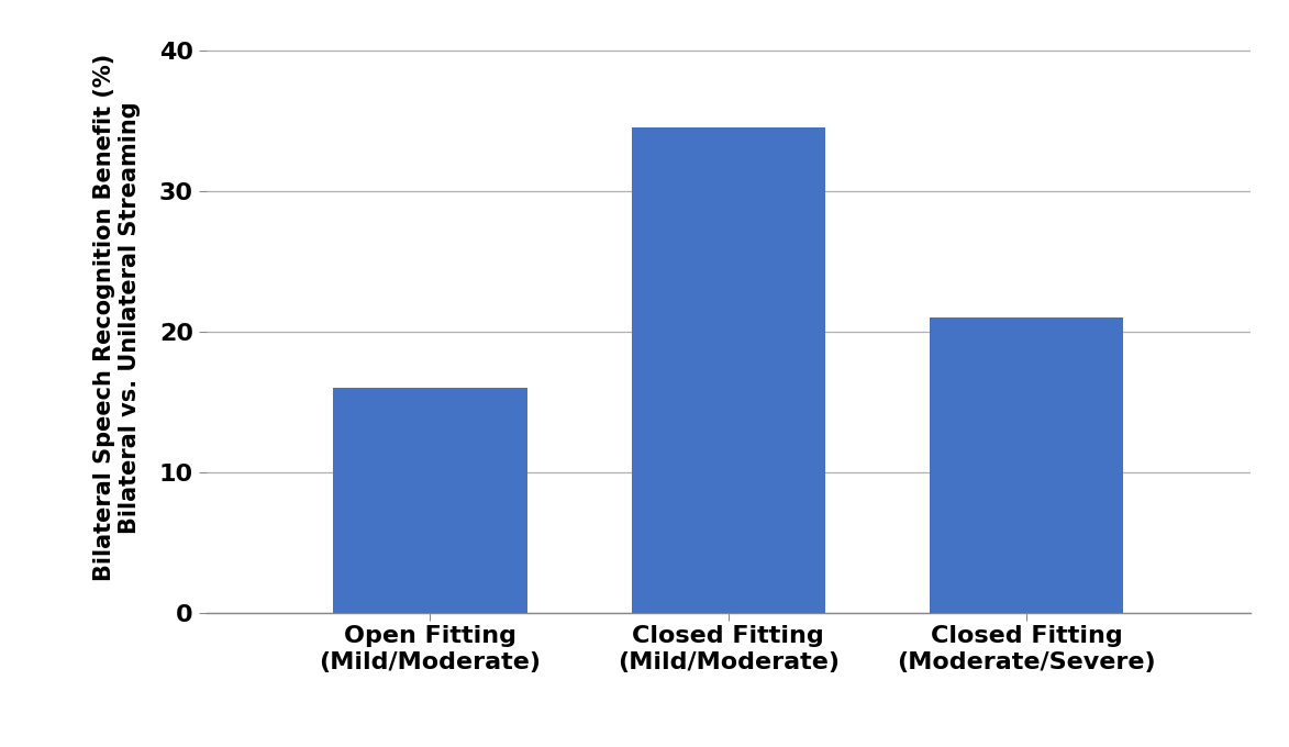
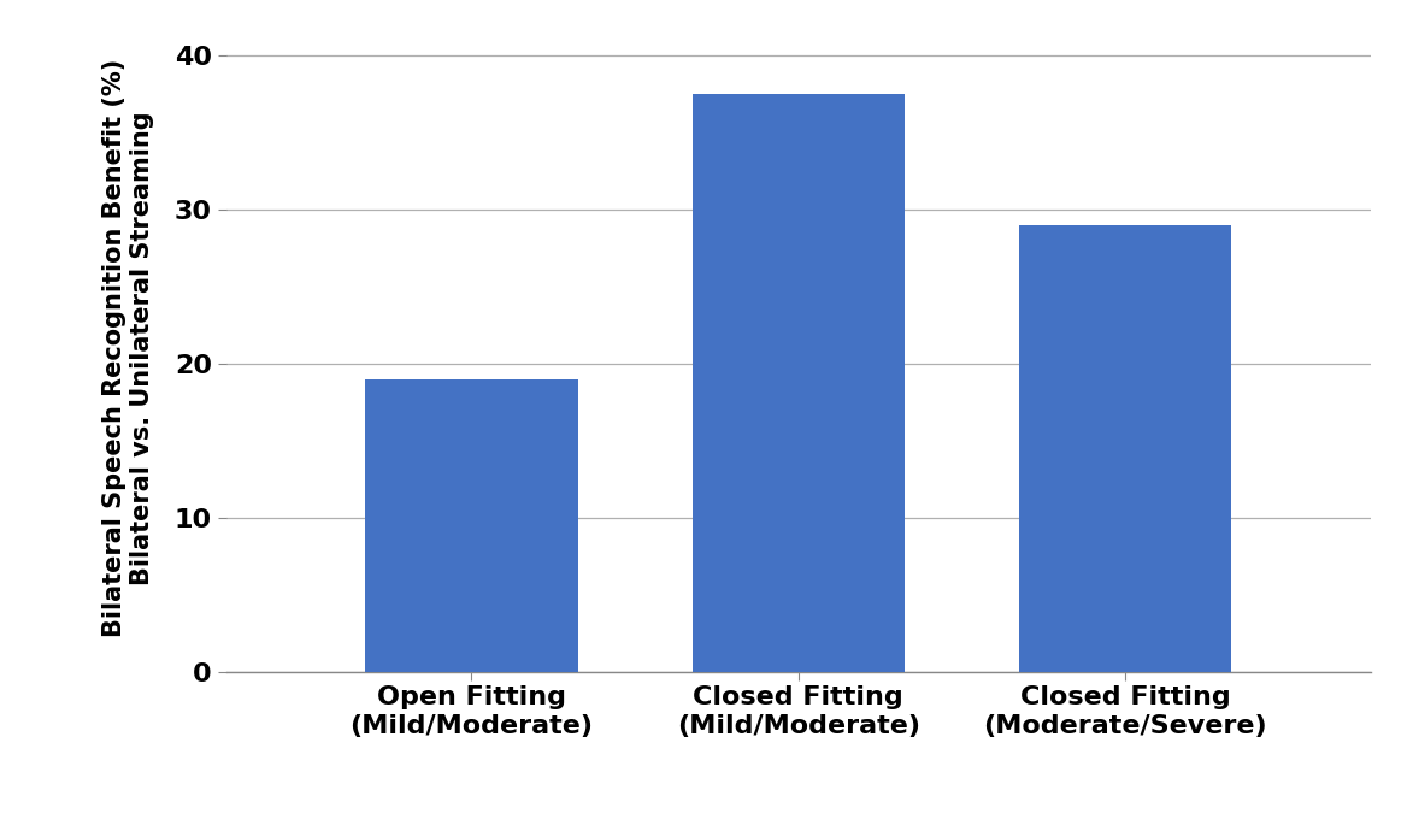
Open Fitting (Mild/Moderate): 16.0 -> 19.0
Closed Fitting (Mild/Moderate): 34.5 -> 37.5
Closed Fitting (Moderate/Severe): 21.0 -> 29.0
